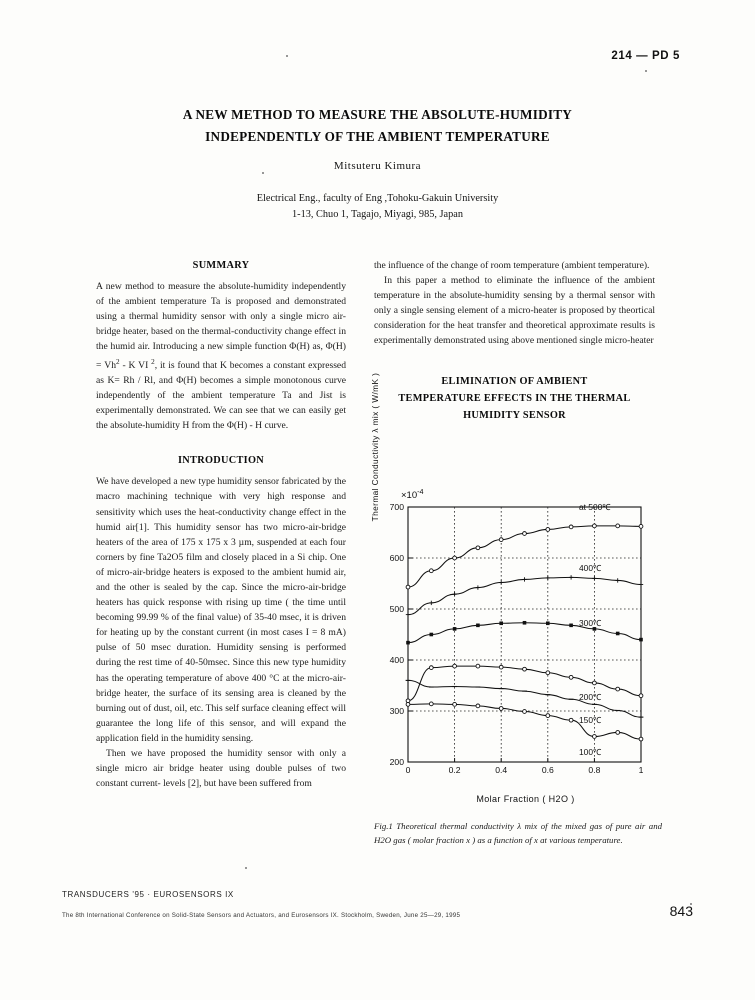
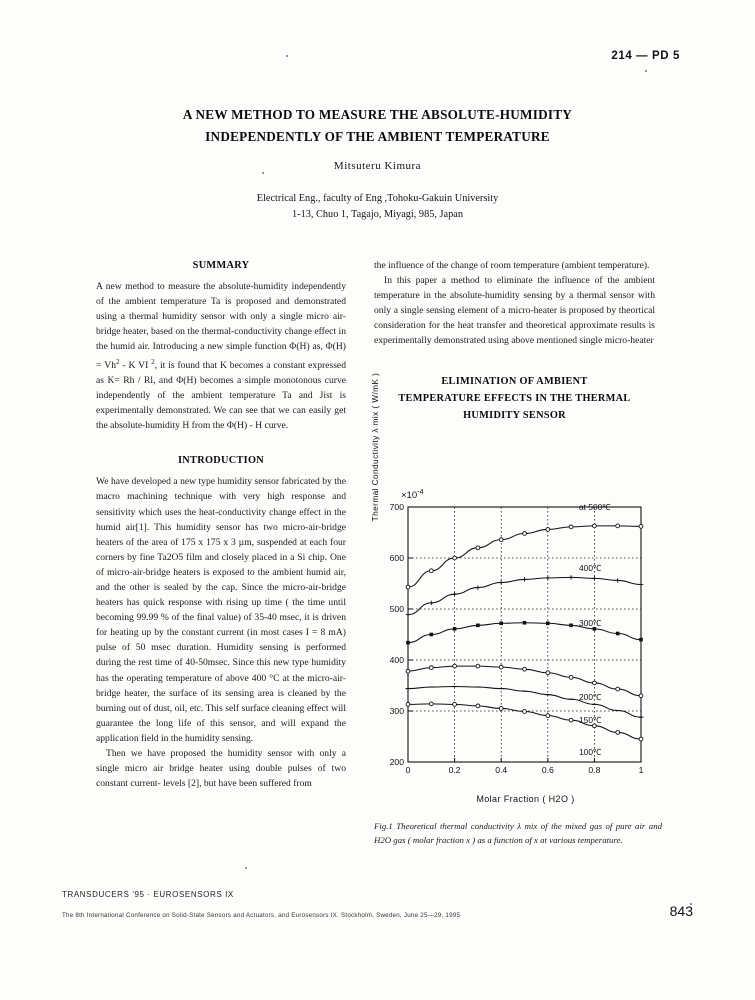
200℃/0: 320 -> 380
150℃/0: 360 -> 340
100℃/0.8: 250 -> 270
